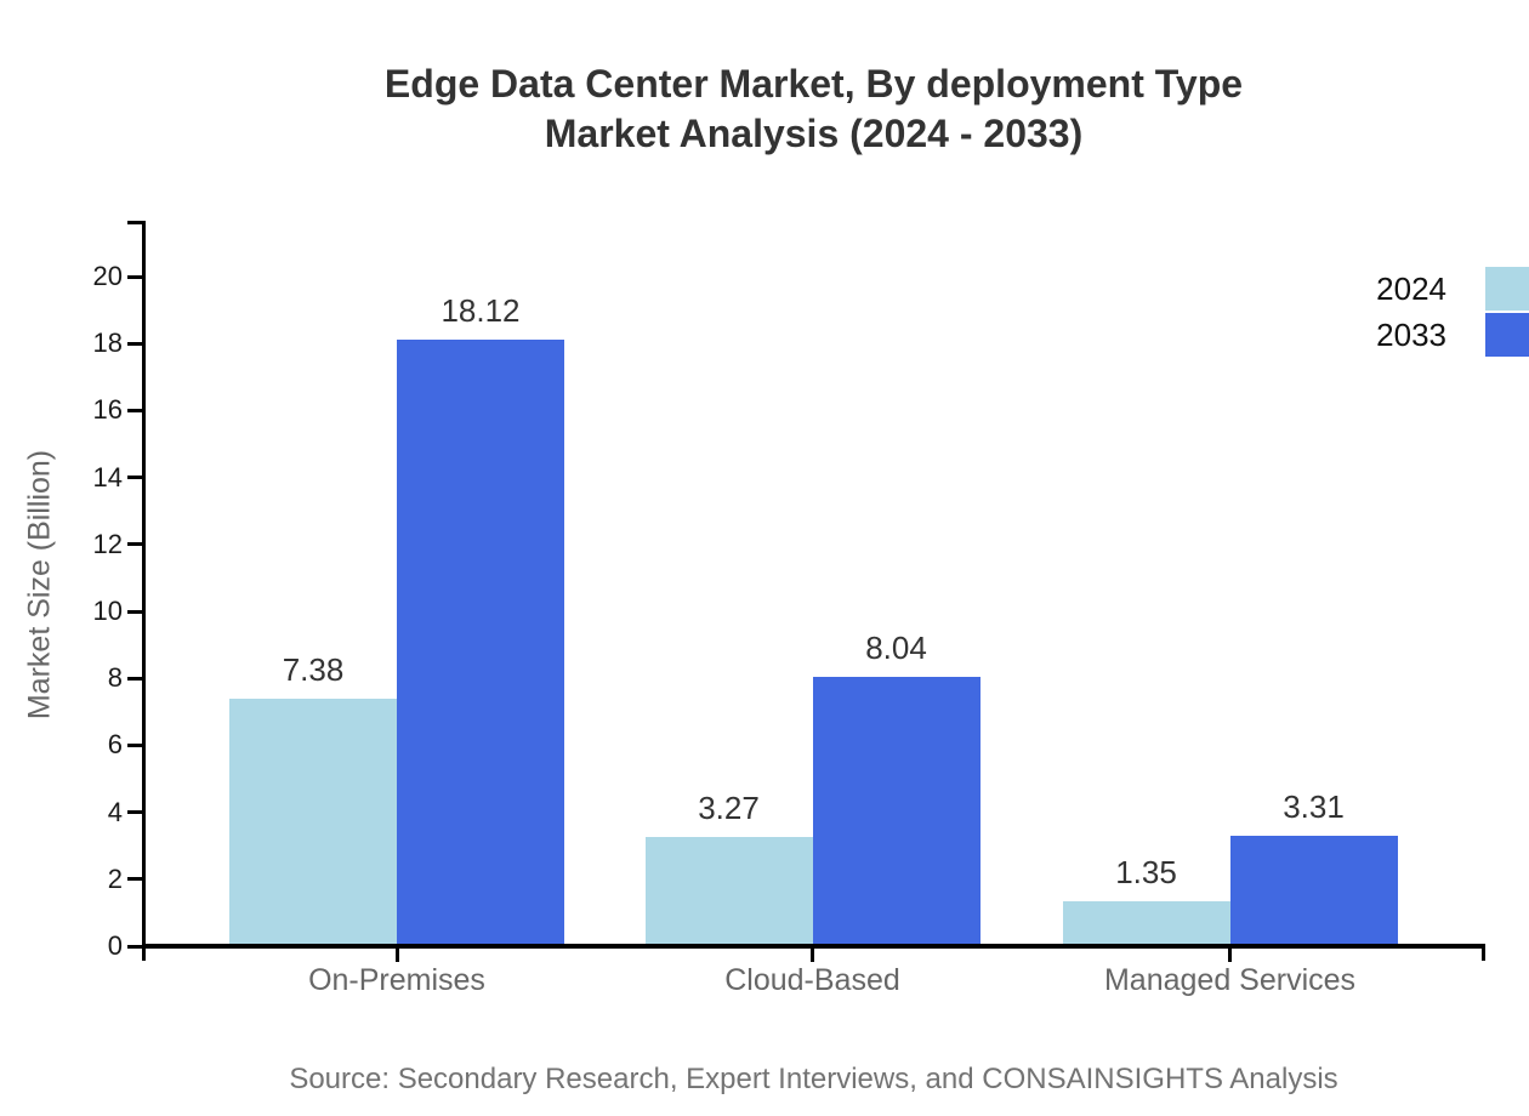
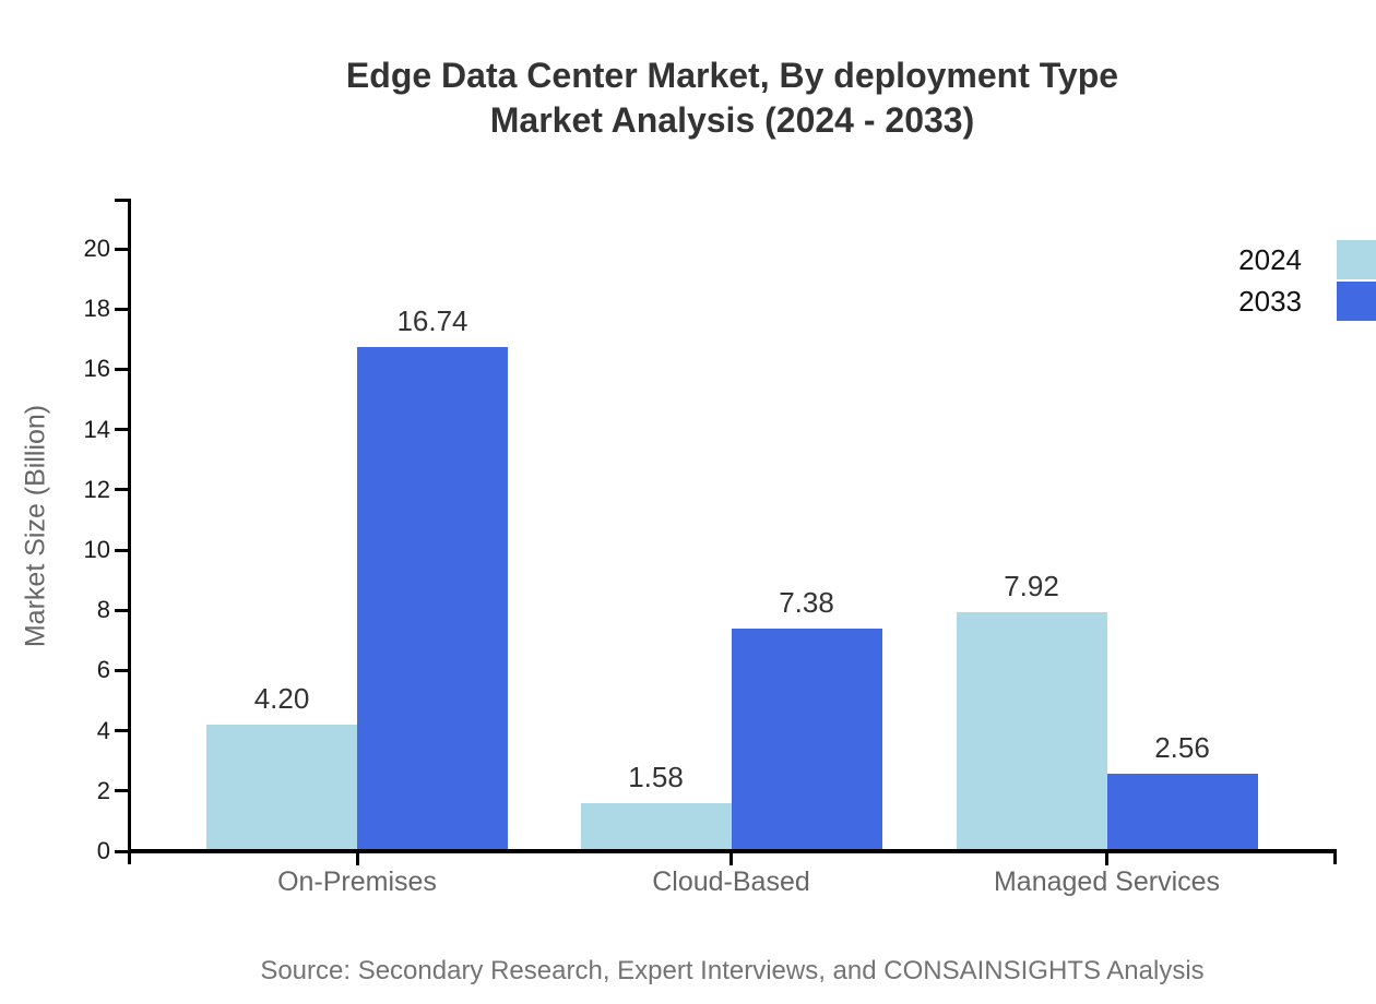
2024/On-Premises: 7.38 -> 4.20
2033/On-Premises: 18.12 -> 16.74
2024/Cloud-Based: 3.27 -> 1.58
2033/Cloud-Based: 8.04 -> 7.38
2024/Managed Services: 1.35 -> 7.92
2033/Managed Services: 3.31 -> 2.56
